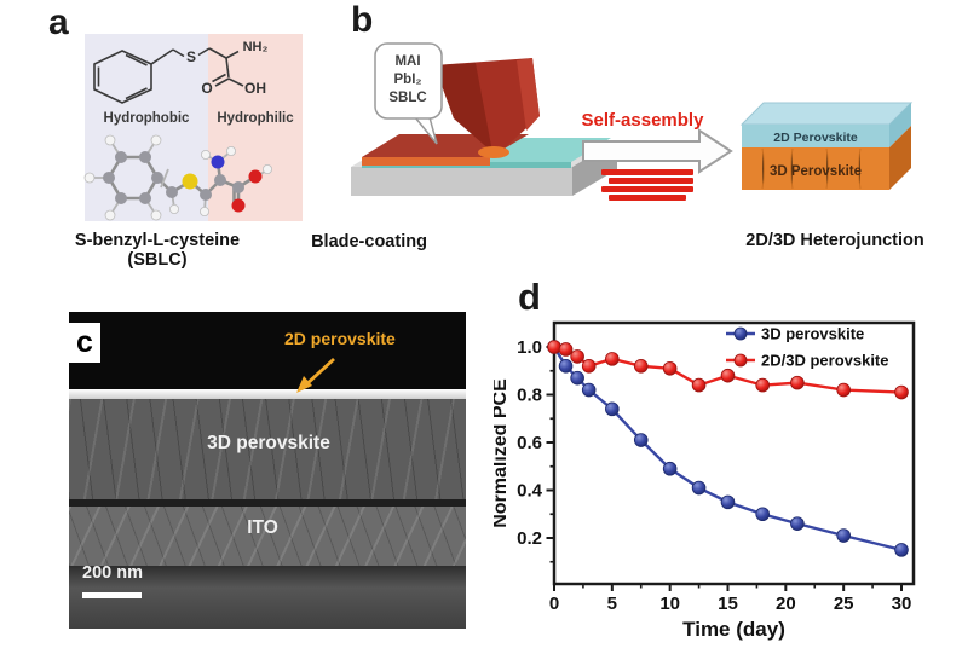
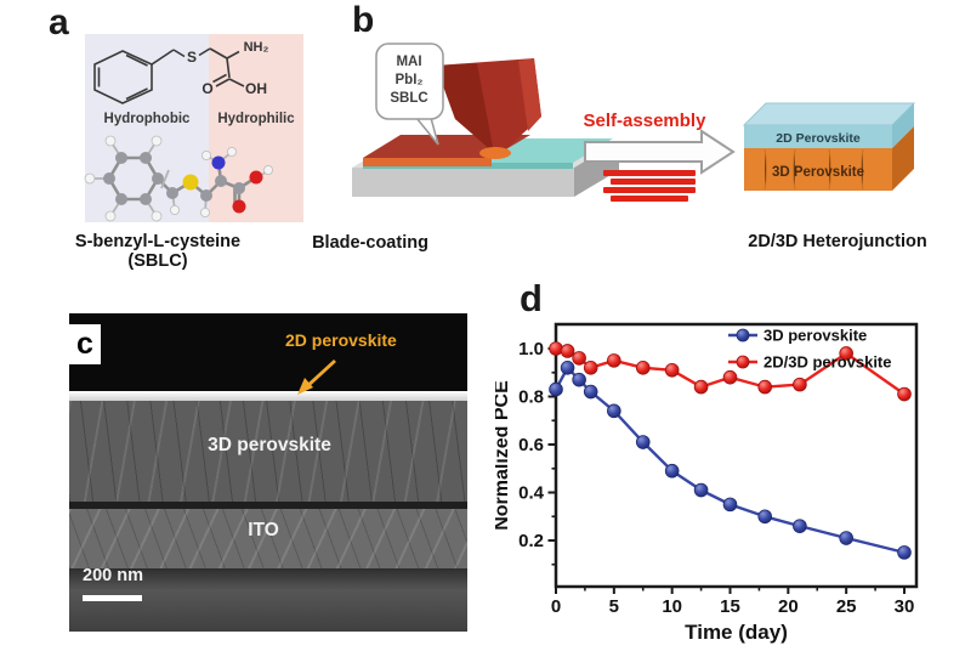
3D perovskite/0: 1.00 -> 0.83
2D/3D perovskite/25: 0.82 -> 0.98
